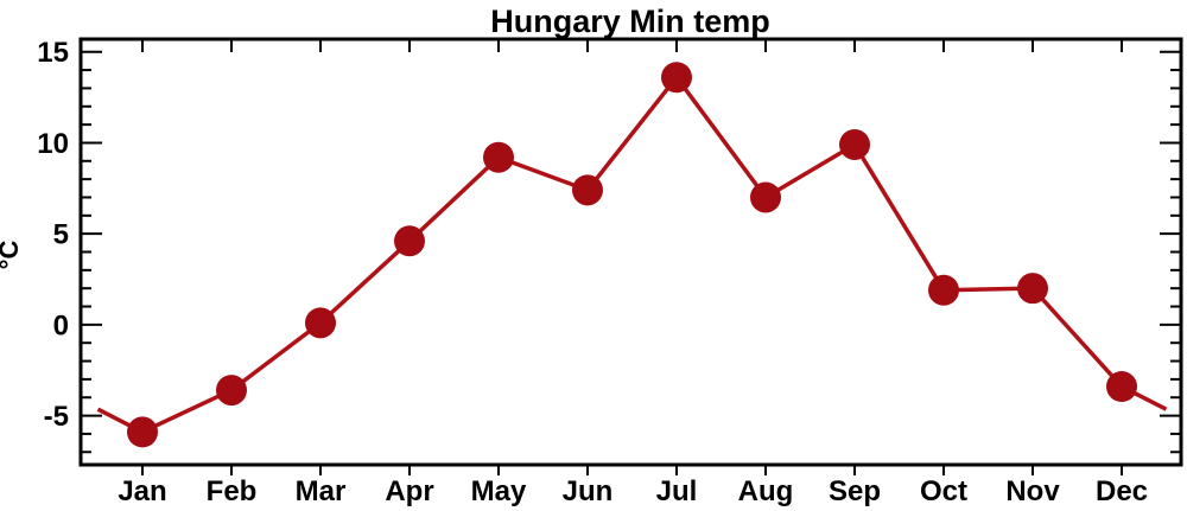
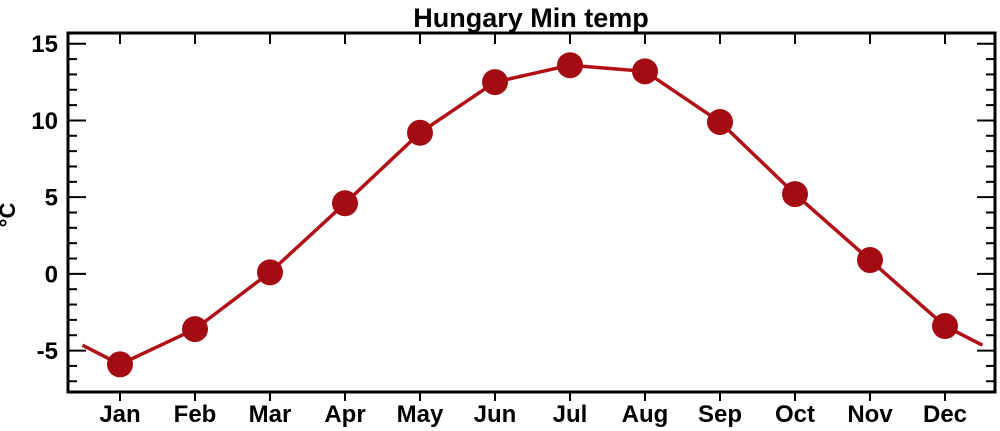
Jun: 7.4 -> 12.5
Aug: 7.0 -> 13.2
Oct: 1.9 -> 5.2
Nov: 2.0 -> 0.9
